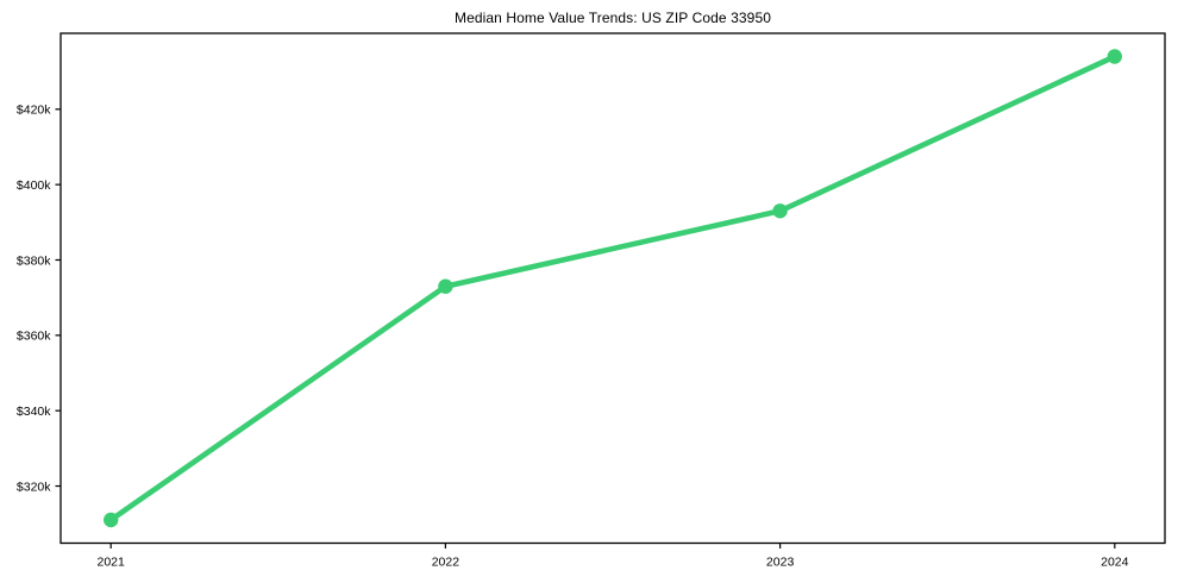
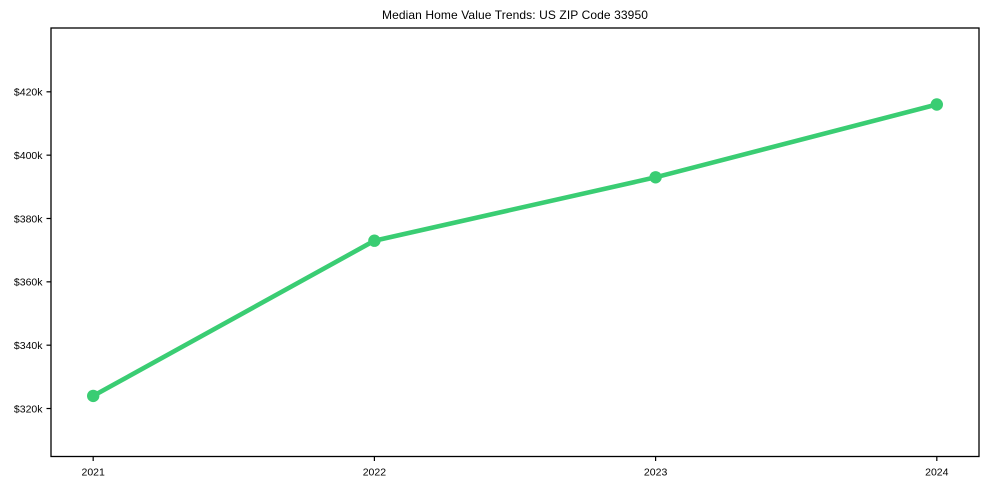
2021: $311k -> $324k
2024: $434k -> $416k
